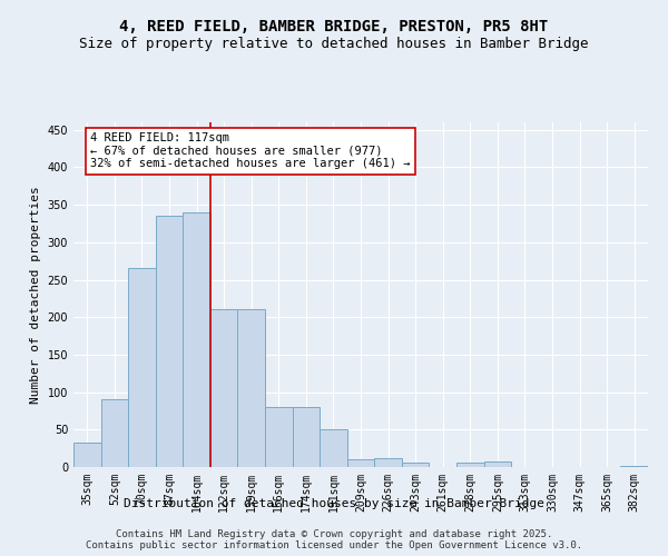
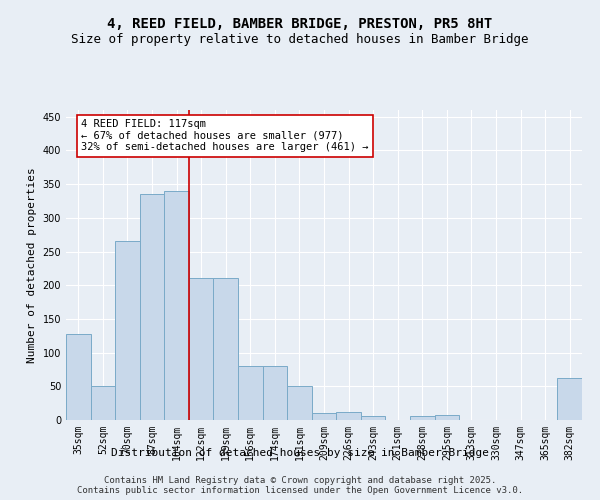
35sqm: 33 -> 128
52sqm: 90 -> 50
382sqm: 2 -> 62
